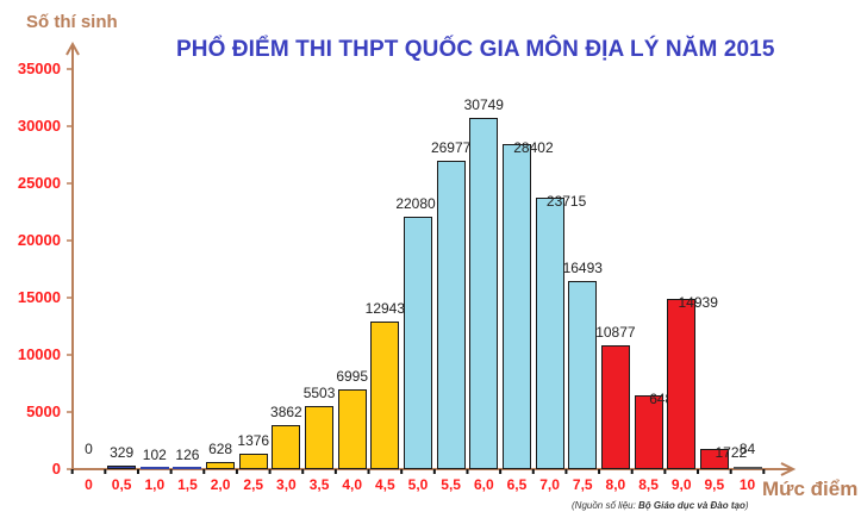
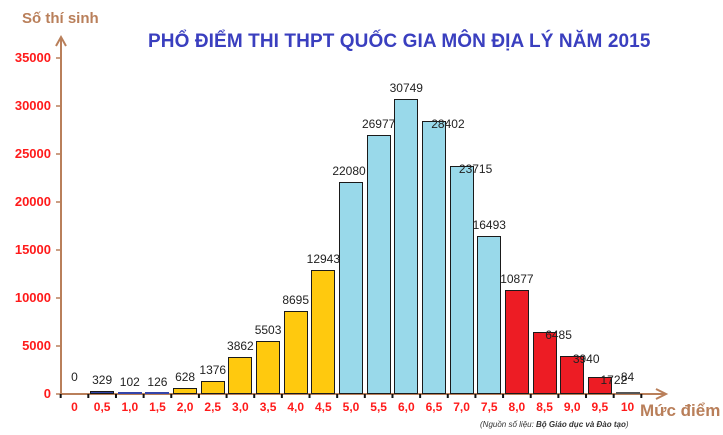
4,0: 6995 -> 8695
9,0: 14939 -> 3940
